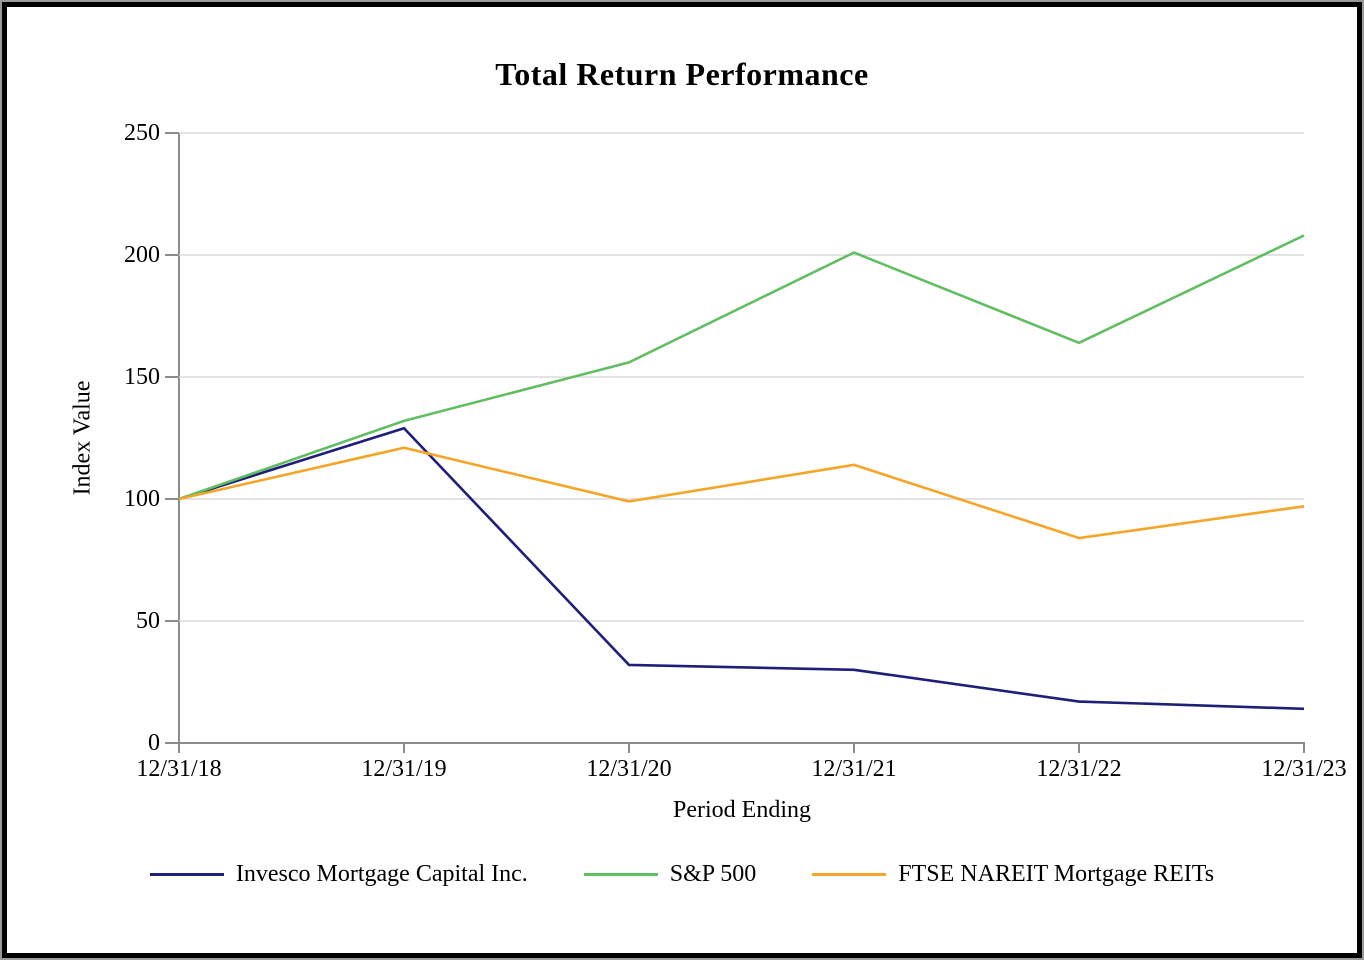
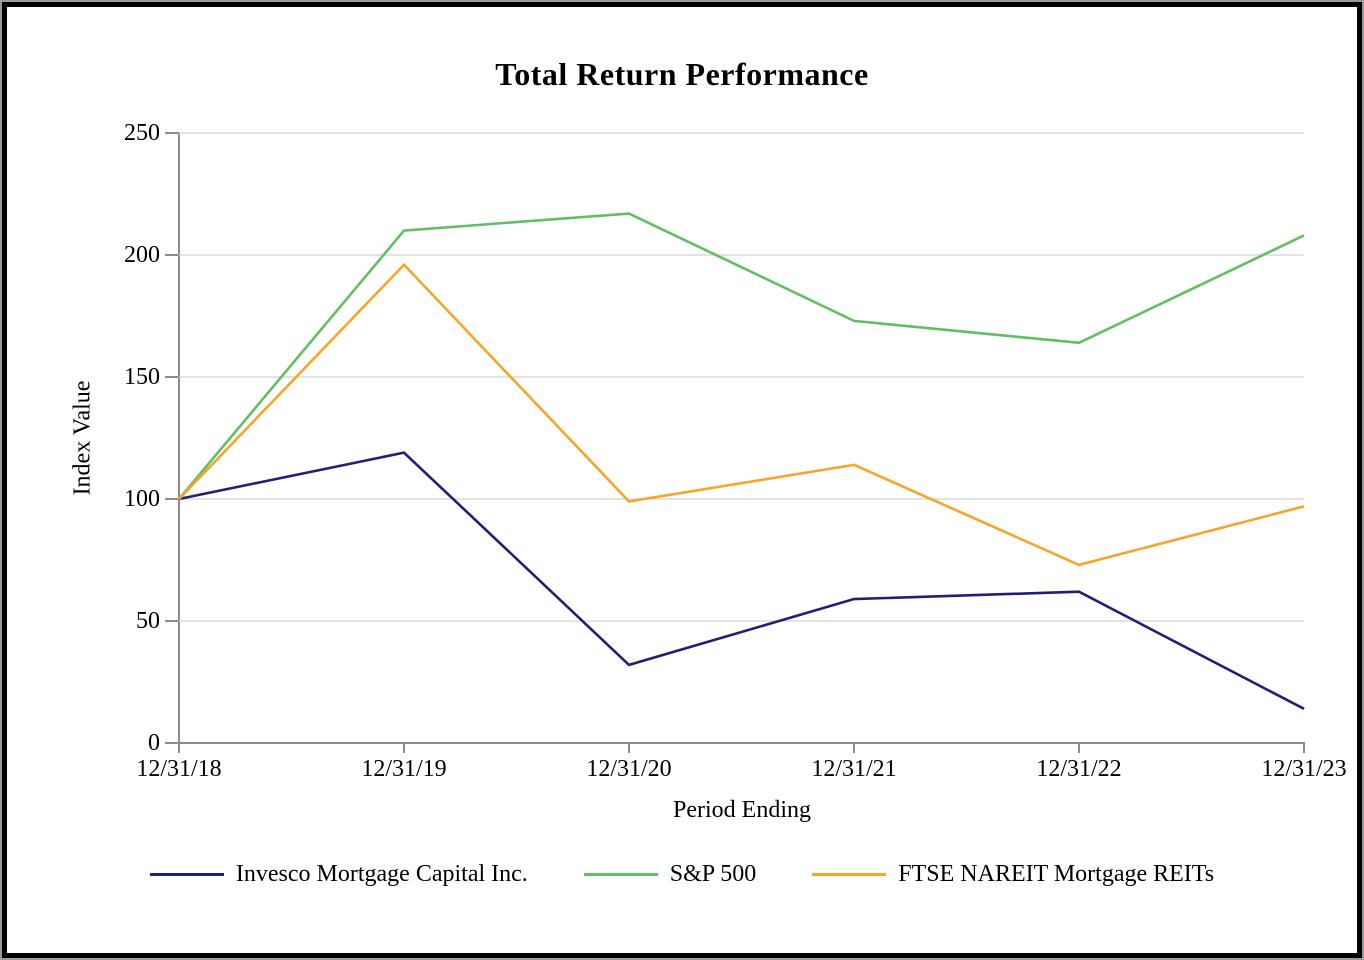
Invesco Mortgage Capital Inc./12/31/19: 129 -> 119
S&P 500/12/31/19: 132 -> 210
FTSE NAREIT Mortgage REITs/12/31/19: 121 -> 196
S&P 500/12/31/20: 156 -> 217
Invesco Mortgage Capital Inc./12/31/21: 30 -> 59
S&P 500/12/31/21: 201 -> 173
Invesco Mortgage Capital Inc./12/31/22: 17 -> 62
FTSE NAREIT Mortgage REITs/12/31/22: 84 -> 73
